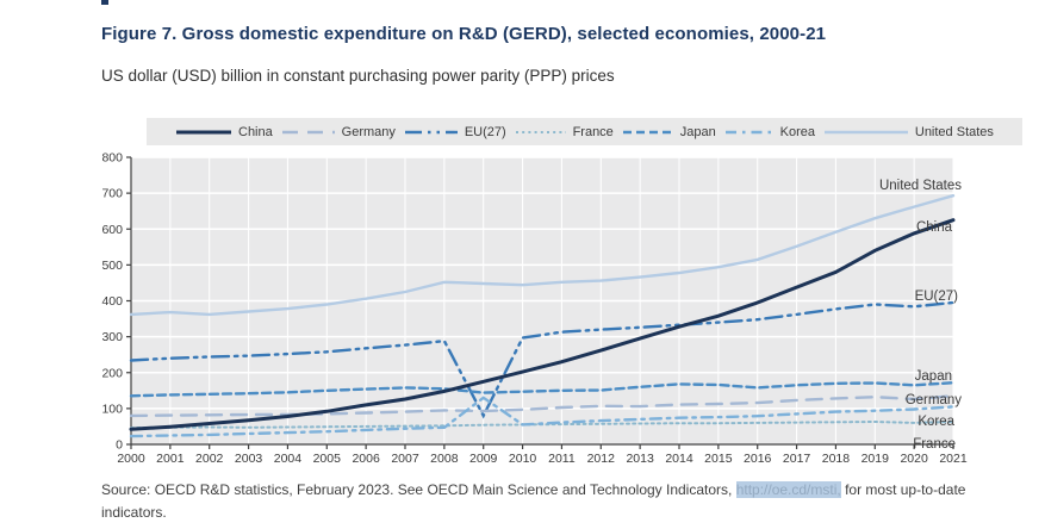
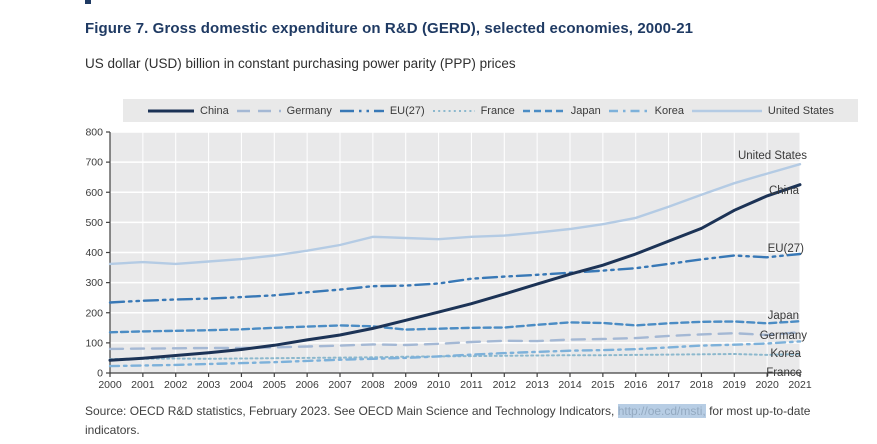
EU(27)/2009: 80 -> 290
Korea/2009: 130 -> 50
